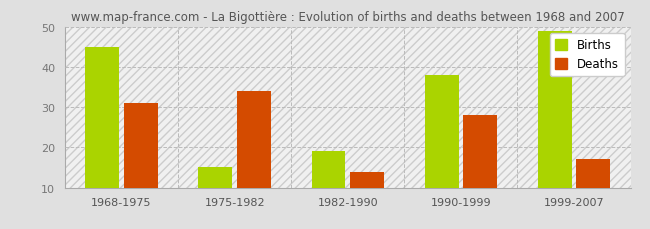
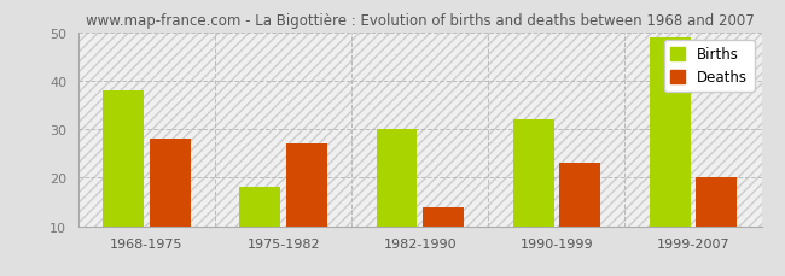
Births/1968-1975: 45 -> 38
Deaths/1968-1975: 31 -> 28
Births/1975-1982: 15 -> 18
Deaths/1975-1982: 34 -> 27
Births/1982-1990: 19 -> 30
Births/1990-1999: 38 -> 32
Deaths/1990-1999: 28 -> 23
Deaths/1999-2007: 17 -> 20
